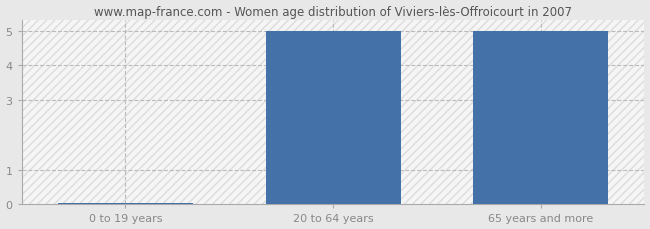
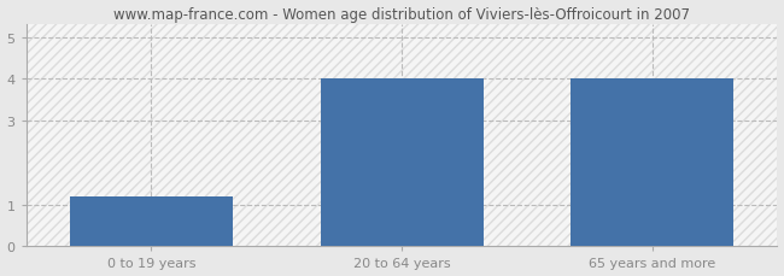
0 to 19 years: 0.05 -> 1.20
20 to 64 years: 5.00 -> 4.00
65 years and more: 5.00 -> 4.00
